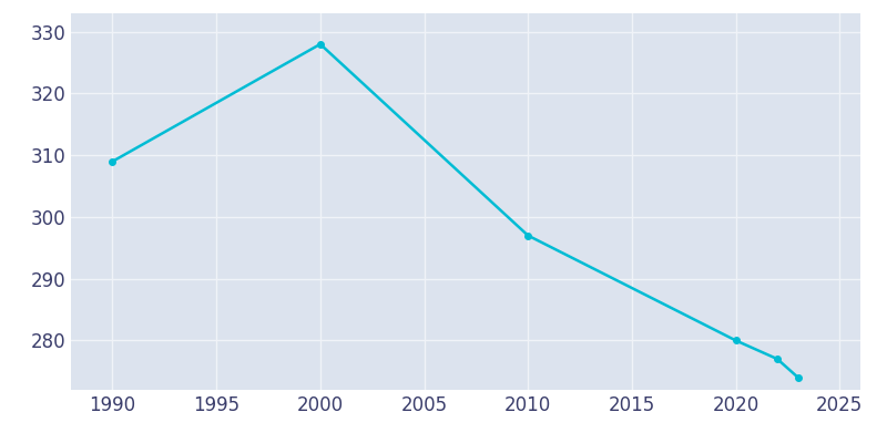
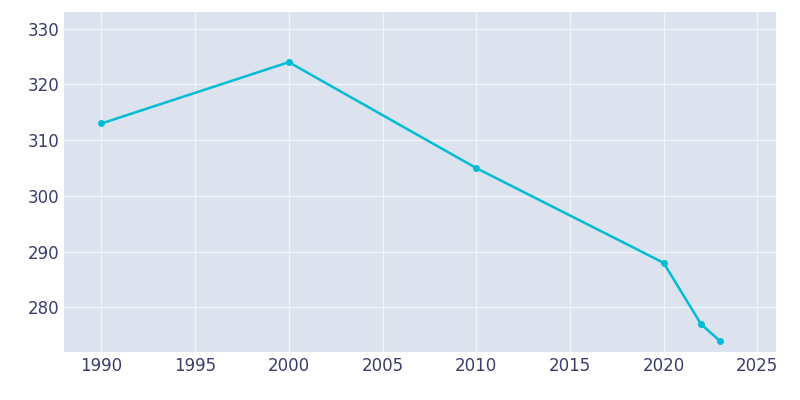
1990: 309 -> 313
2000: 328 -> 324
2010: 297 -> 305
2020: 280 -> 288
